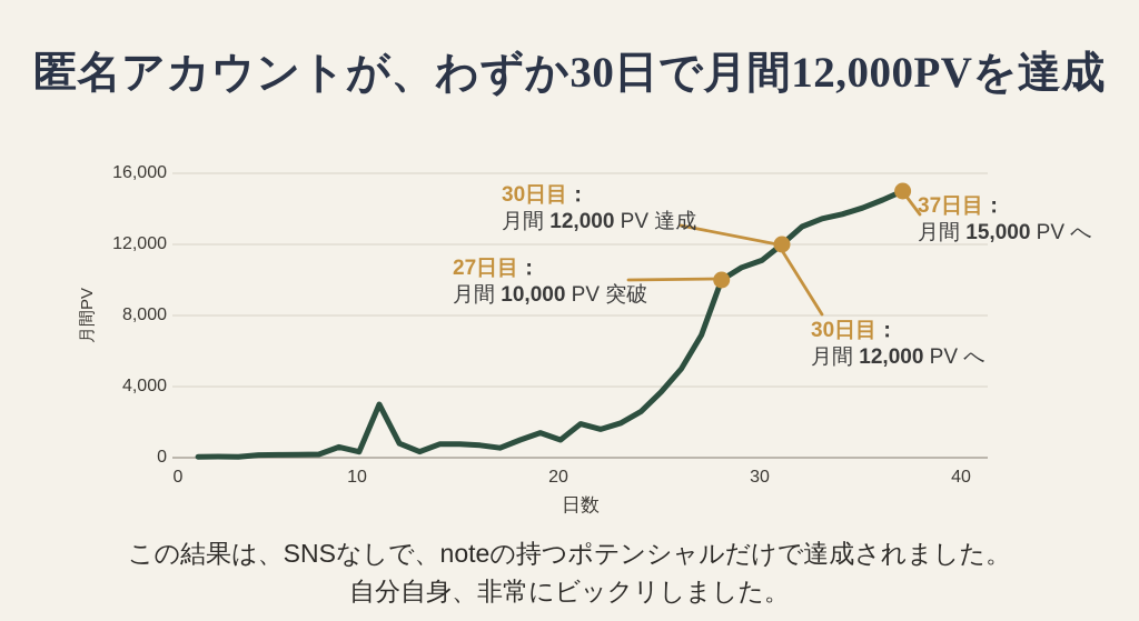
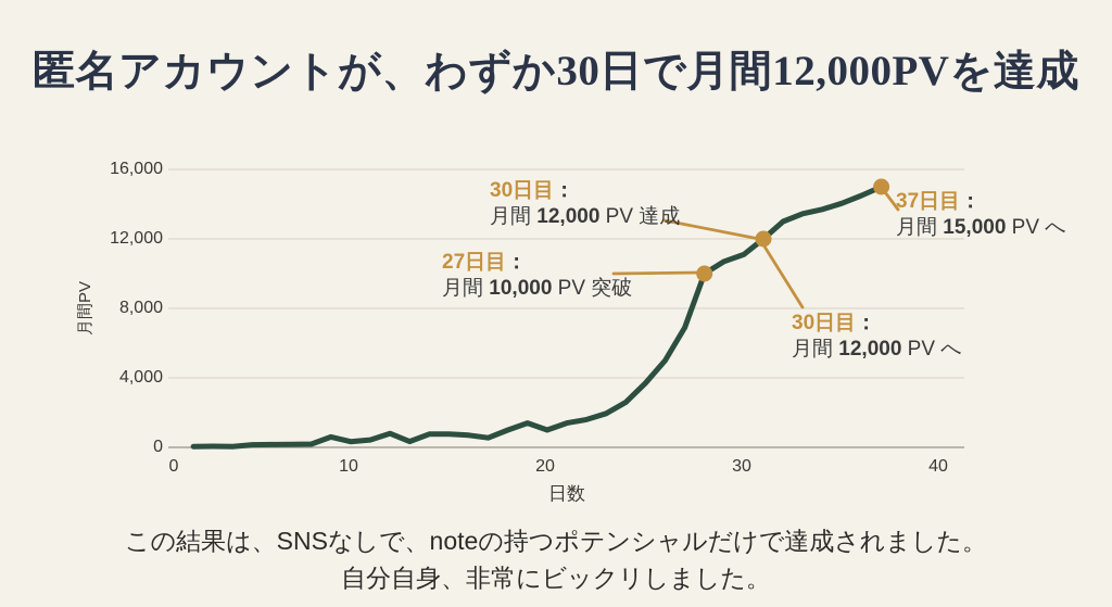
10: 3000 -> 400
20: 1900 -> 1400
